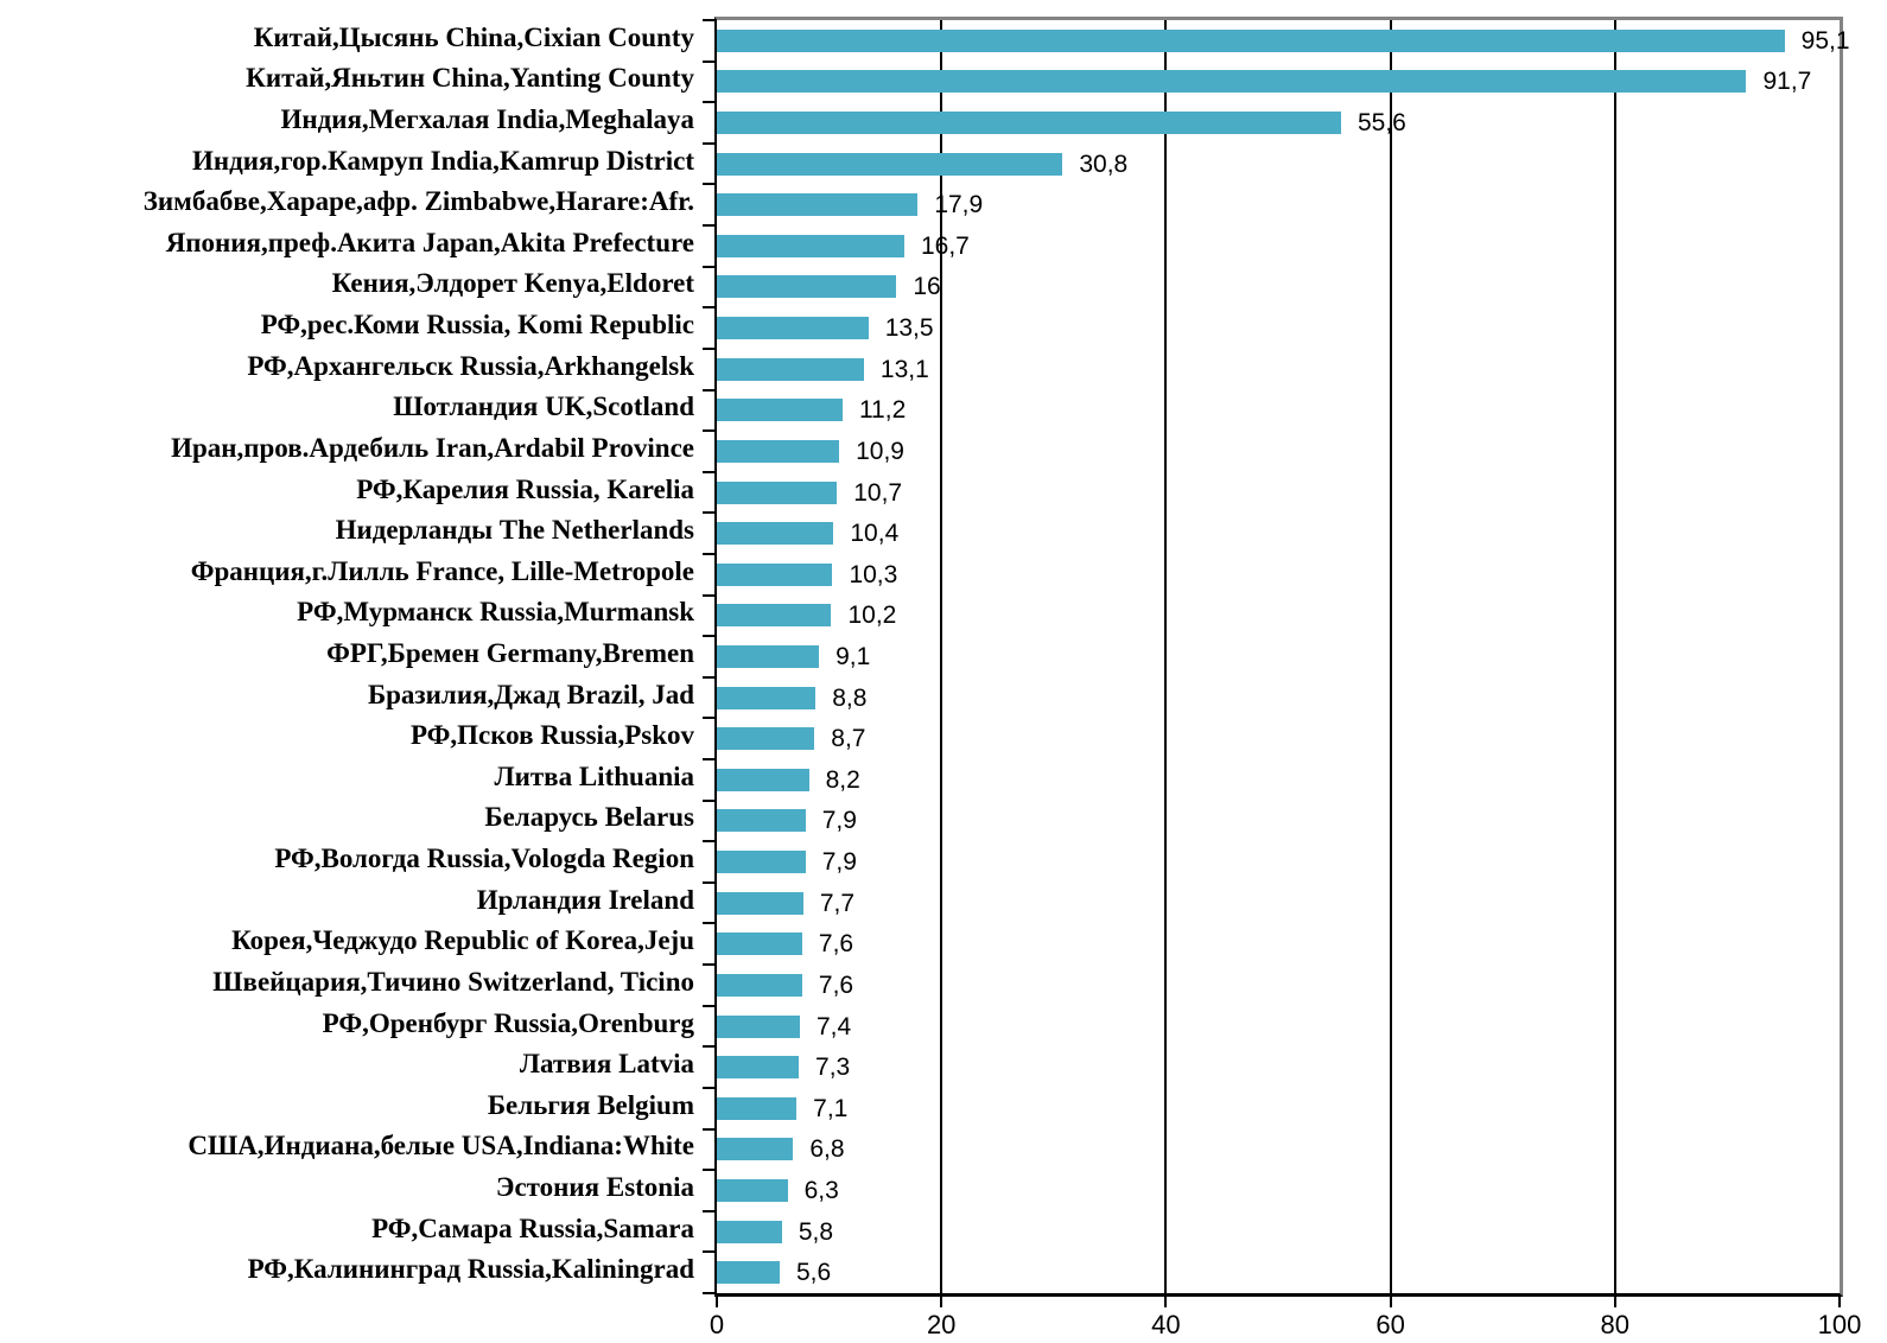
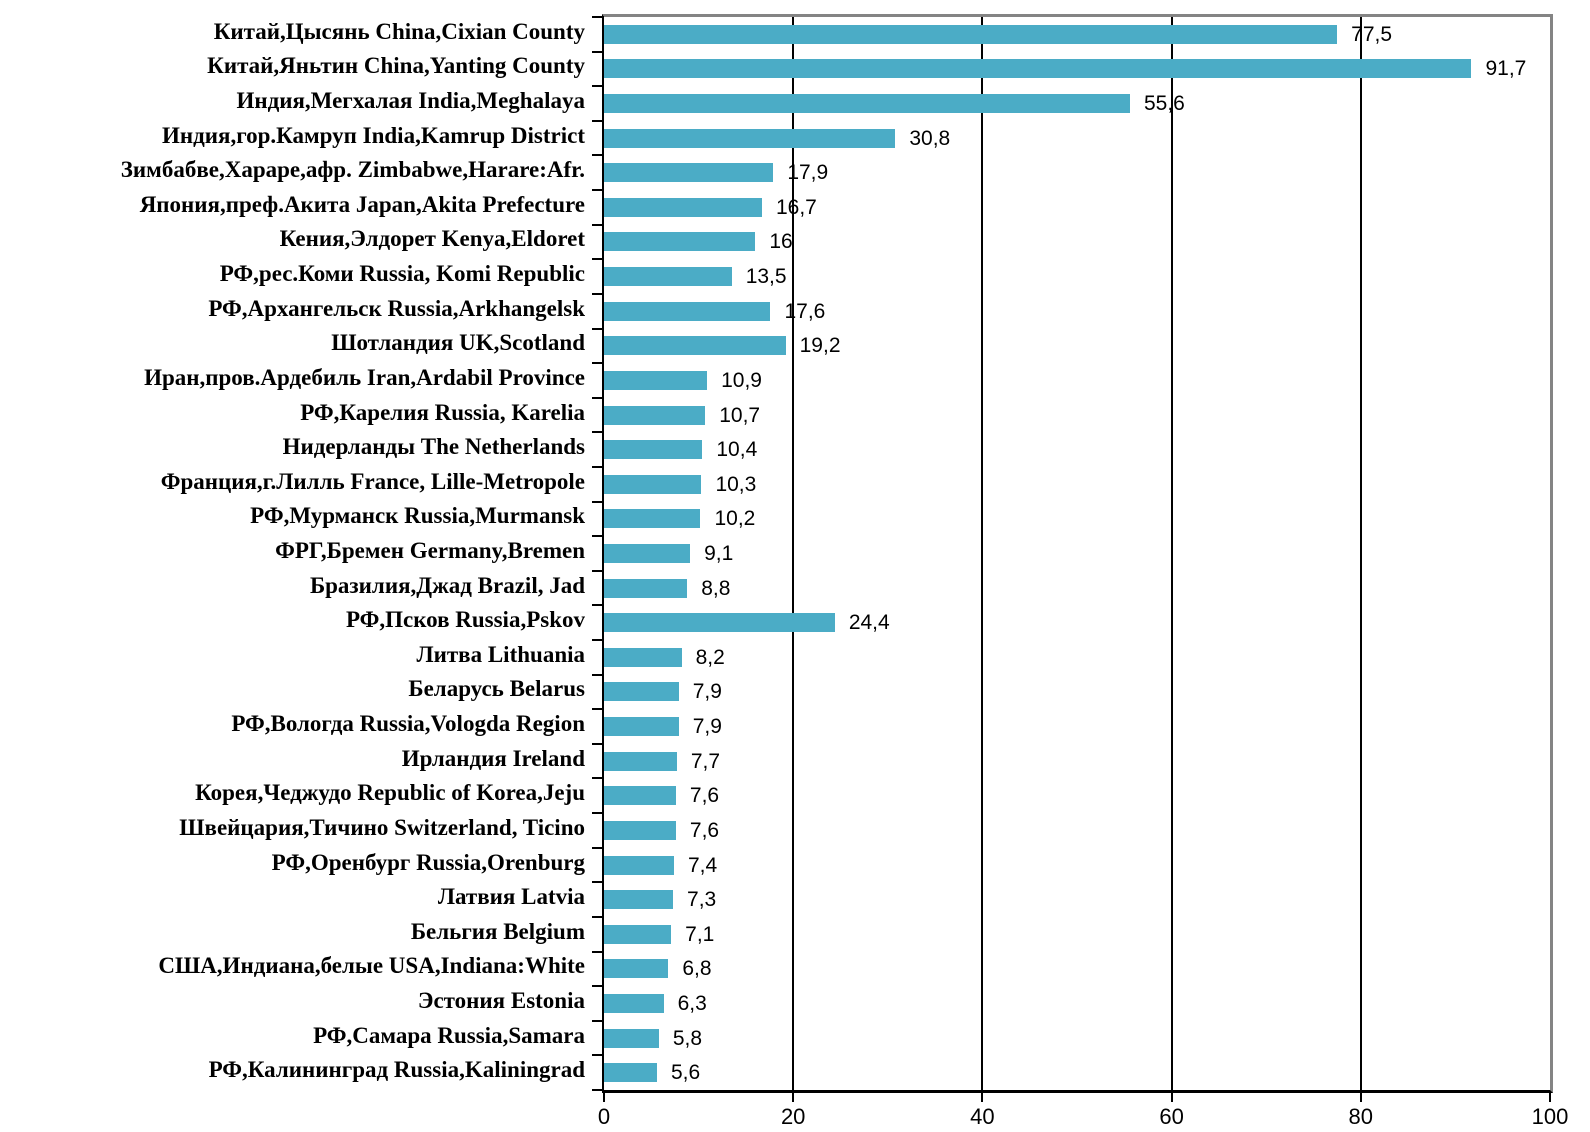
Китай,Цысянь China,Cixian County: 95,1 -> 77,5
РФ,Архангельск Russia,Arkhangelsk: 13,1 -> 17,6
Шотландия UK,Scotland: 11,2 -> 19,2
РФ,Псков Russia,Pskov: 8,7 -> 24,4
